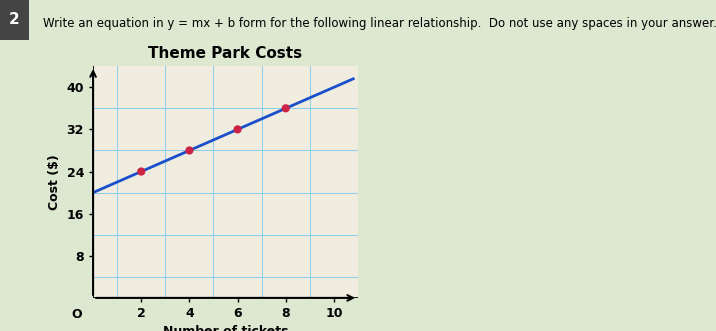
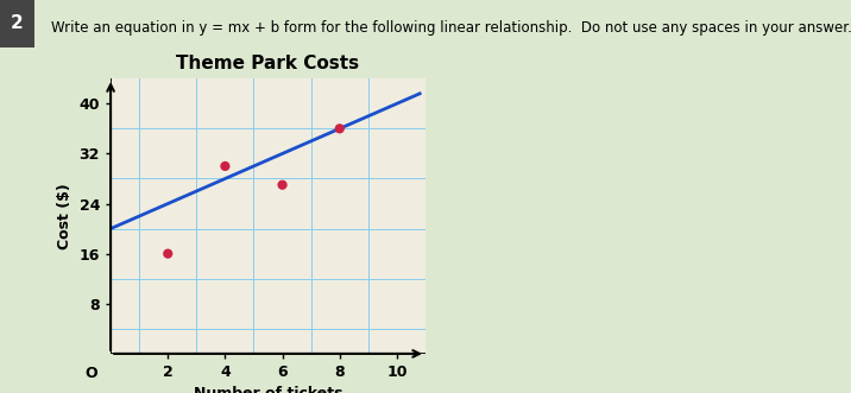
2: 24 -> 16
4: 28 -> 30
6: 32 -> 27
